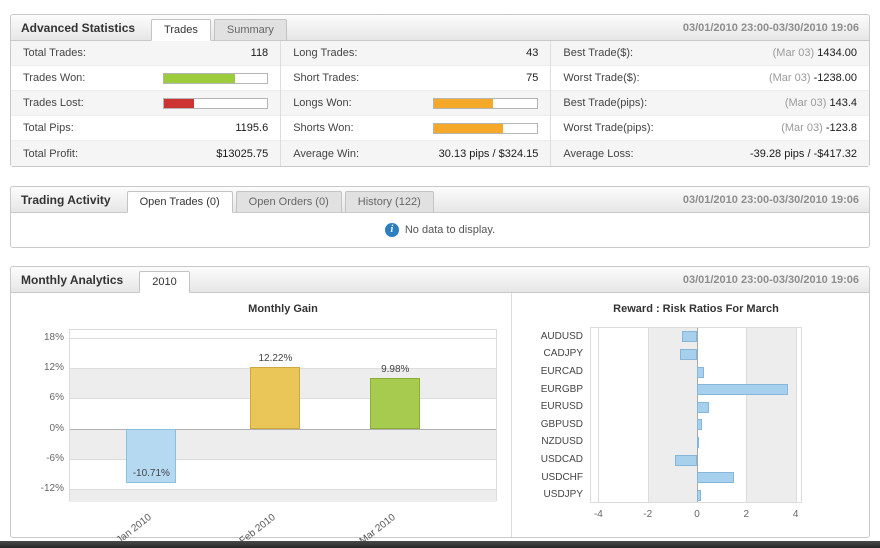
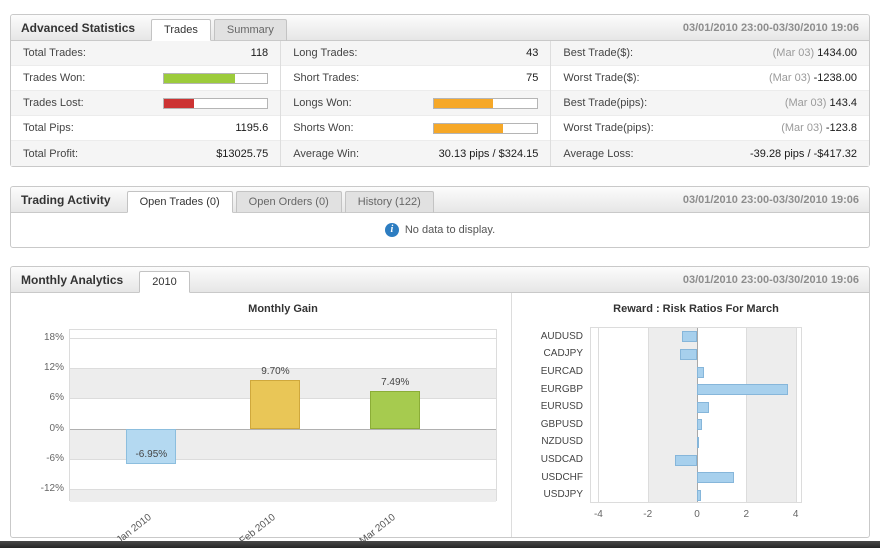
Monthly Gain/Jan 2010: -10.71% -> -6.95%
Monthly Gain/Feb 2010: 12.22% -> 9.70%
Monthly Gain/Mar 2010: 9.98% -> 7.49%
